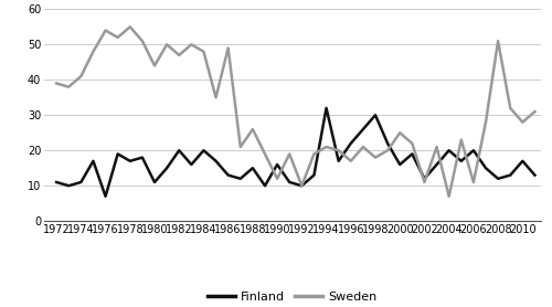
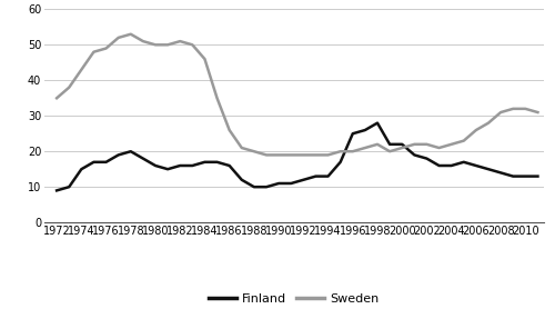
Finland/1972: 11 -> 9
Sweden/1972: 39 -> 35
Finland/1974: 11 -> 15
Sweden/1974: 41 -> 43
Finland/1976: 7 -> 17
Sweden/1976: 54 -> 49
Finland/1978: 17 -> 20
Sweden/1978: 55 -> 53
Finland/1980: 11 -> 16
Sweden/1980: 44 -> 50
Finland/1982: 20 -> 16
Sweden/1982: 47 -> 51
Finland/1984: 20 -> 17
Sweden/1984: 48 -> 46
Finland/1986: 13 -> 16
Sweden/1986: 49 -> 26
Finland/1988: 15 -> 10
Sweden/1988: 26 -> 20
Finland/1990: 16 -> 11
Sweden/1990: 12 -> 19
Finland/1992: 10 -> 12
Sweden/1992: 10 -> 19
Finland/1994: 32 -> 13
Sweden/1994: 21 -> 19
Finland/1996: 22 -> 25
Sweden/1996: 17 -> 20
Finland/1998: 30 -> 28
Sweden/1998: 18 -> 22
Finland/2000: 16 -> 22
Sweden/2000: 25 -> 21
Finland/2002: 12 -> 18
Sweden/2002: 11 -> 22
Finland/2004: 20 -> 16
Sweden/2004: 7 -> 22
Finland/2006: 20 -> 16
Sweden/2006: 11 -> 26
Finland/2008: 12 -> 14
Sweden/2008: 51 -> 31
Finland/2010: 17 -> 13
Sweden/2010: 28 -> 32
